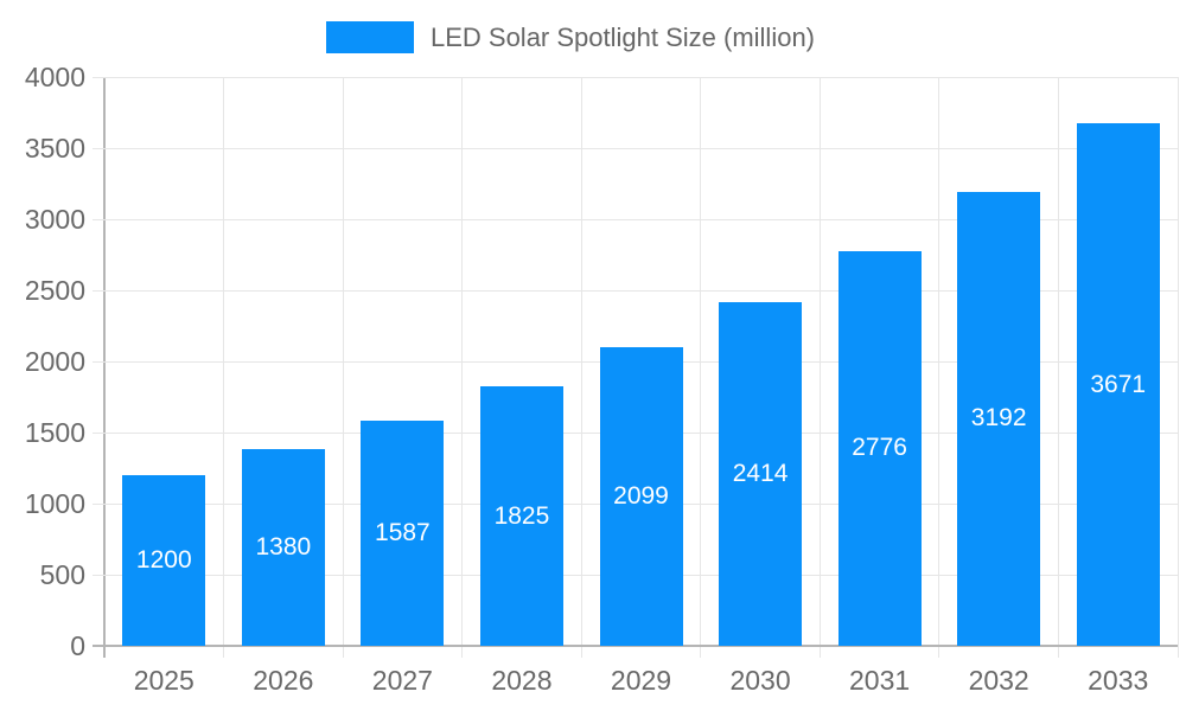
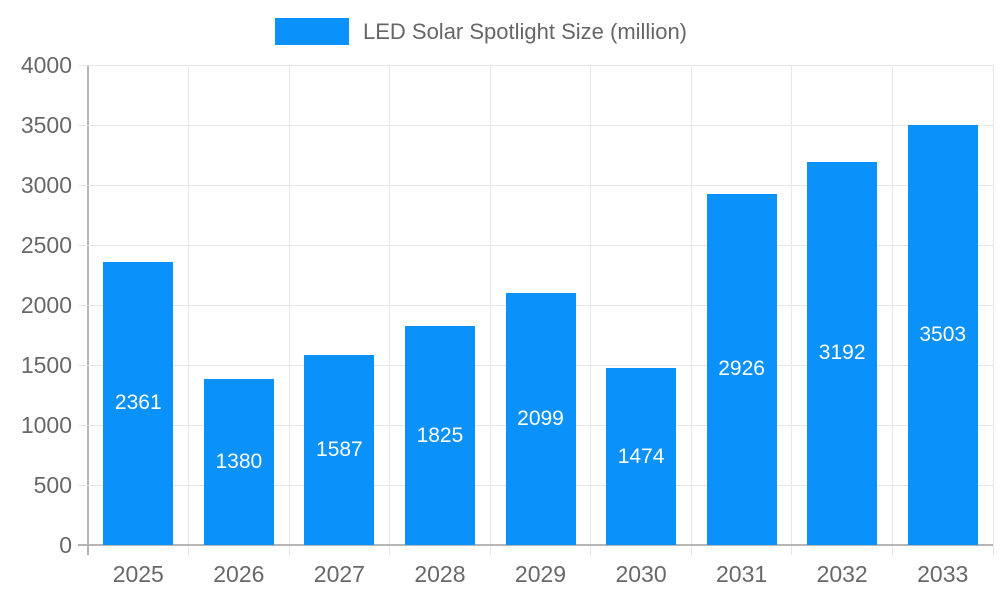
2025: 1200 -> 2361
2030: 2414 -> 1474
2031: 2776 -> 2926
2033: 3671 -> 3503
